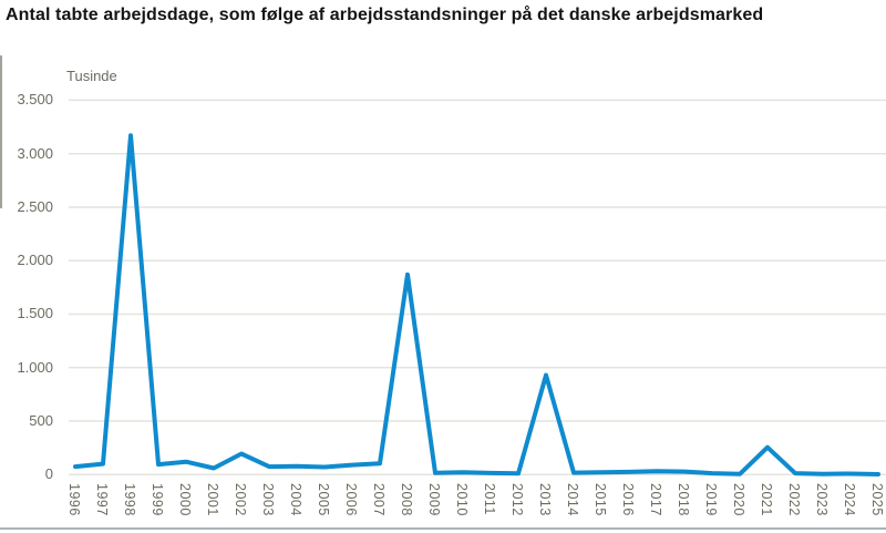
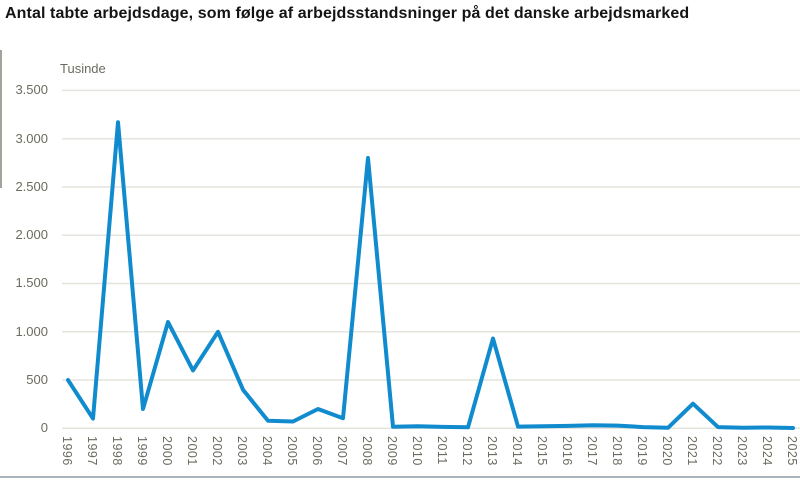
1996: 100 -> 500
1999: 100 -> 200
2000: 100 -> 1100
2001: 100 -> 600
2002: 200 -> 1000
2003: 100 -> 400
2006: 100 -> 200
2008: 1900 -> 2800
